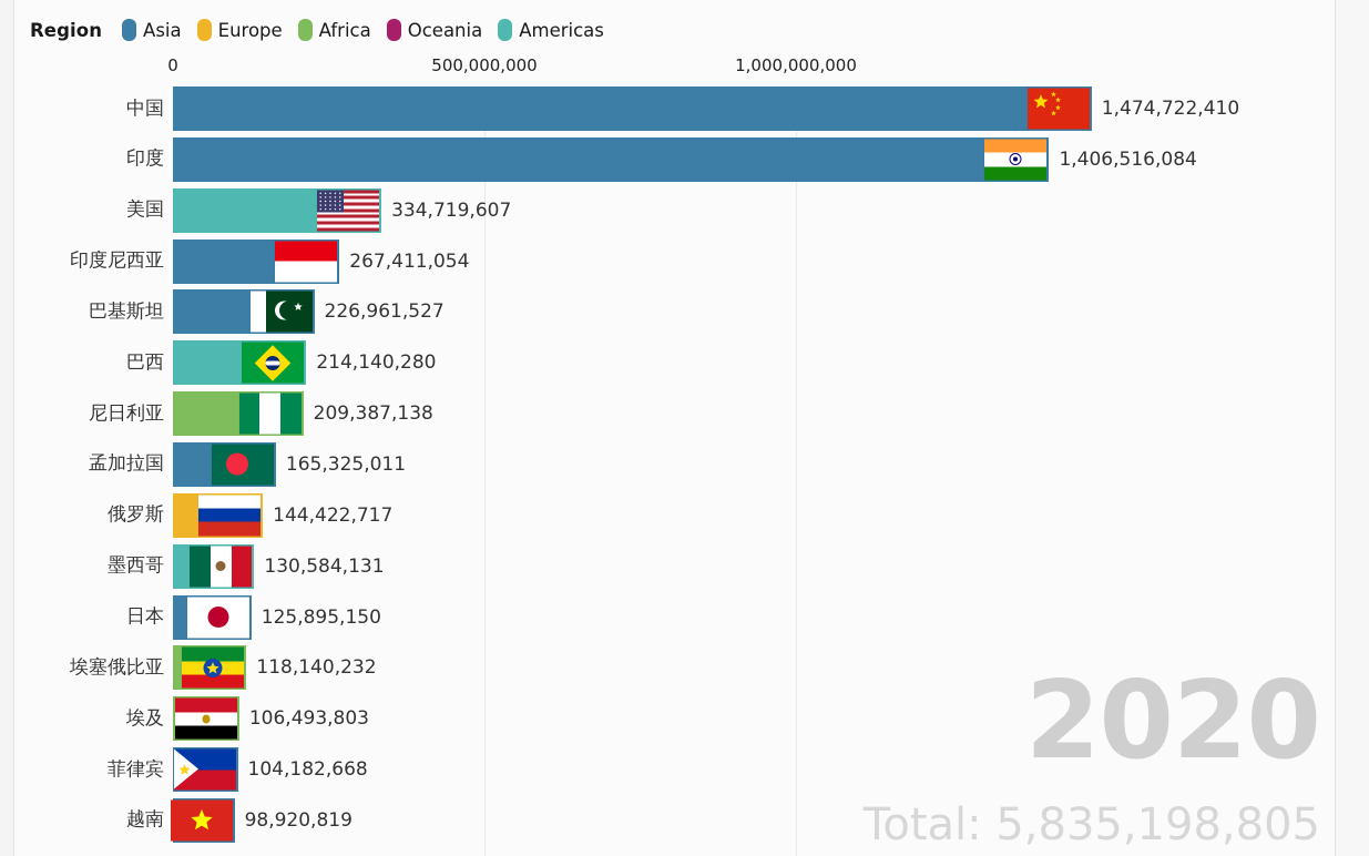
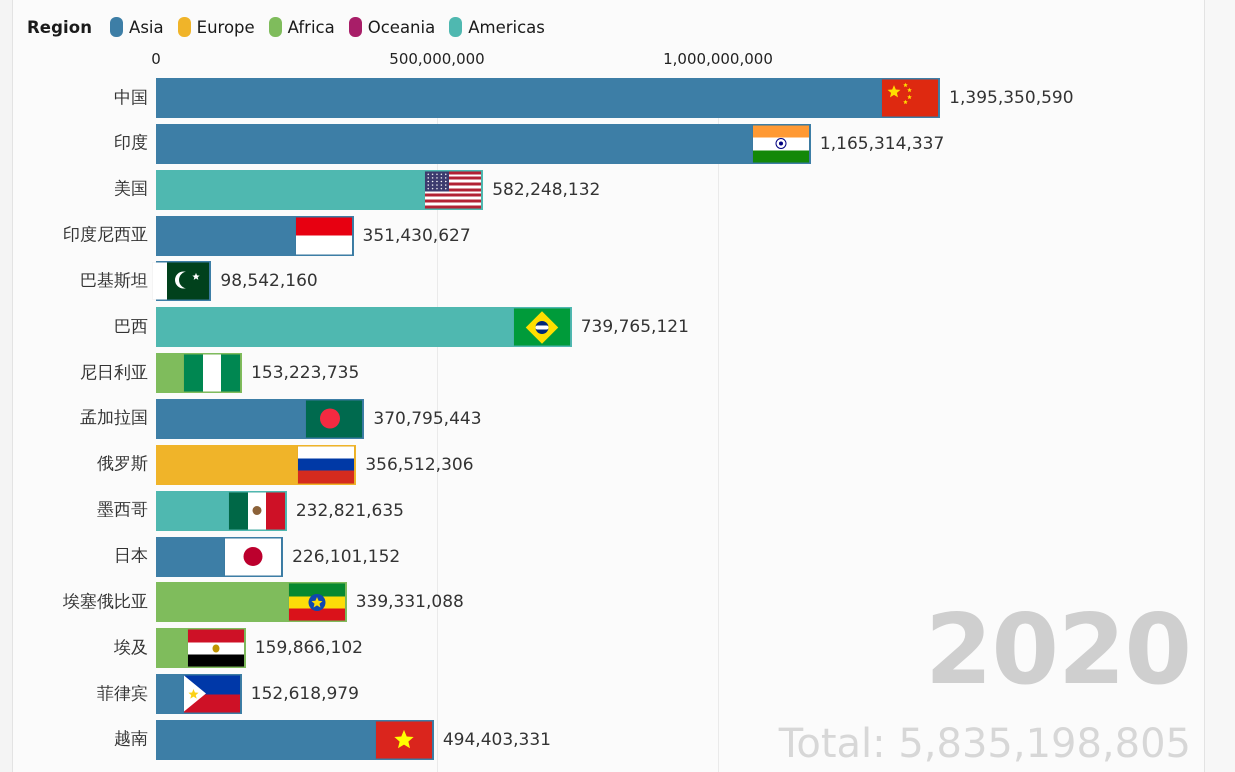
中国: 1,474,722,410 -> 1,395,350,590
印度: 1,406,516,084 -> 1,165,314,337
美国: 334,719,607 -> 582,248,132
印度尼西亚: 267,411,054 -> 351,430,627
巴基斯坦: 226,961,527 -> 98,542,160
巴西: 214,140,280 -> 739,765,121
尼日利亚: 209,387,138 -> 153,223,735
孟加拉国: 165,325,011 -> 370,795,443
俄罗斯: 144,422,717 -> 356,512,306
墨西哥: 130,584,131 -> 232,821,635
日本: 125,895,150 -> 226,101,152
埃塞俄比亚: 118,140,232 -> 339,331,088
埃及: 106,493,803 -> 159,866,102
菲律宾: 104,182,668 -> 152,618,979
越南: 98,920,819 -> 494,403,331
